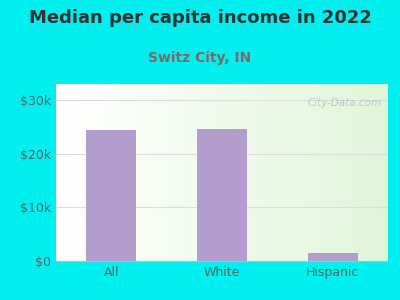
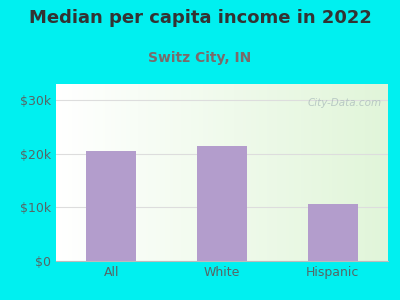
All: $24.5k -> $20.6k
White: $24.7k -> $21.4k
Hispanic: $1.4k -> $10.6k
